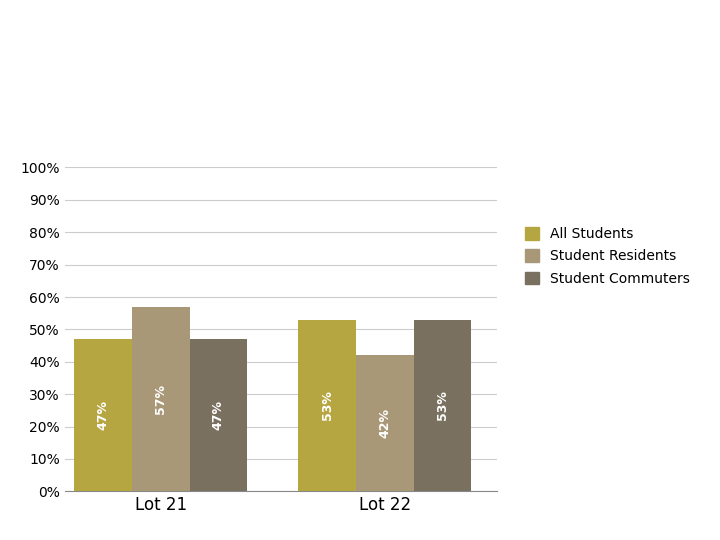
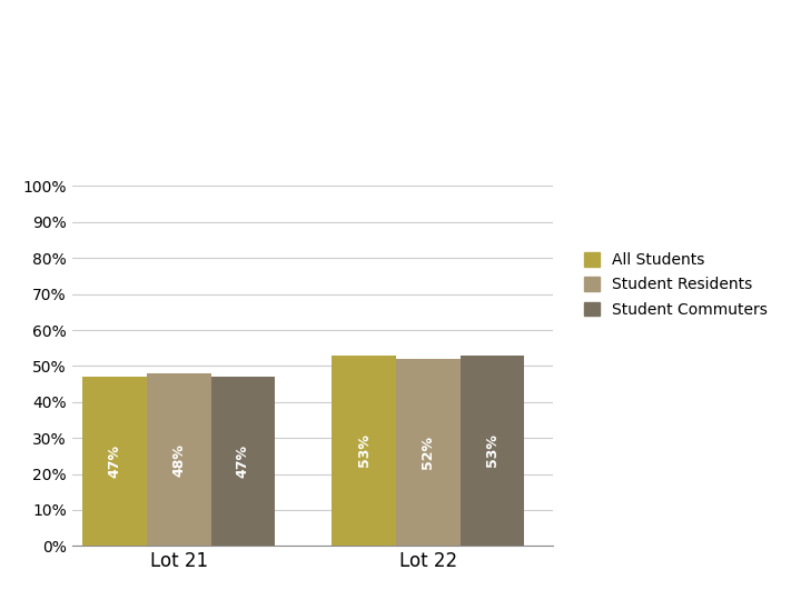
Student Residents/Lot 21: 57% -> 48%
Student Residents/Lot 22: 42% -> 52%
